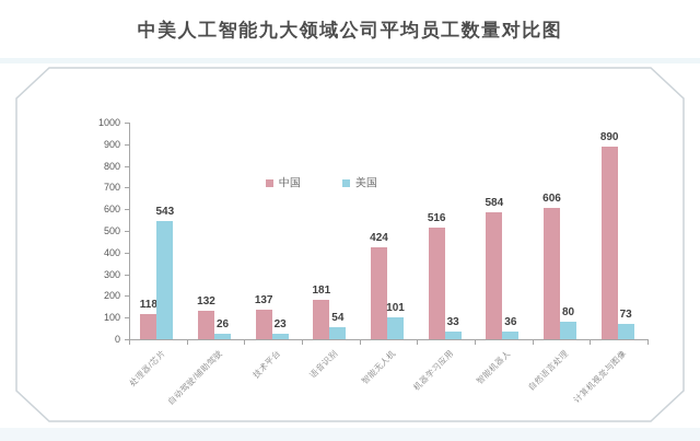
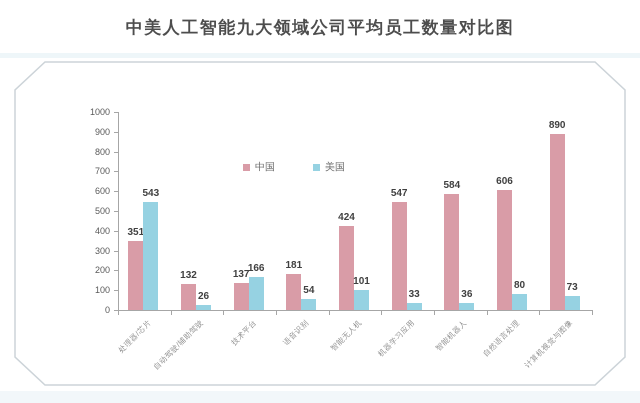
中国/处理器/芯片: 118 -> 351
美国/技术平台: 23 -> 166
中国/机器学习应用: 516 -> 547
